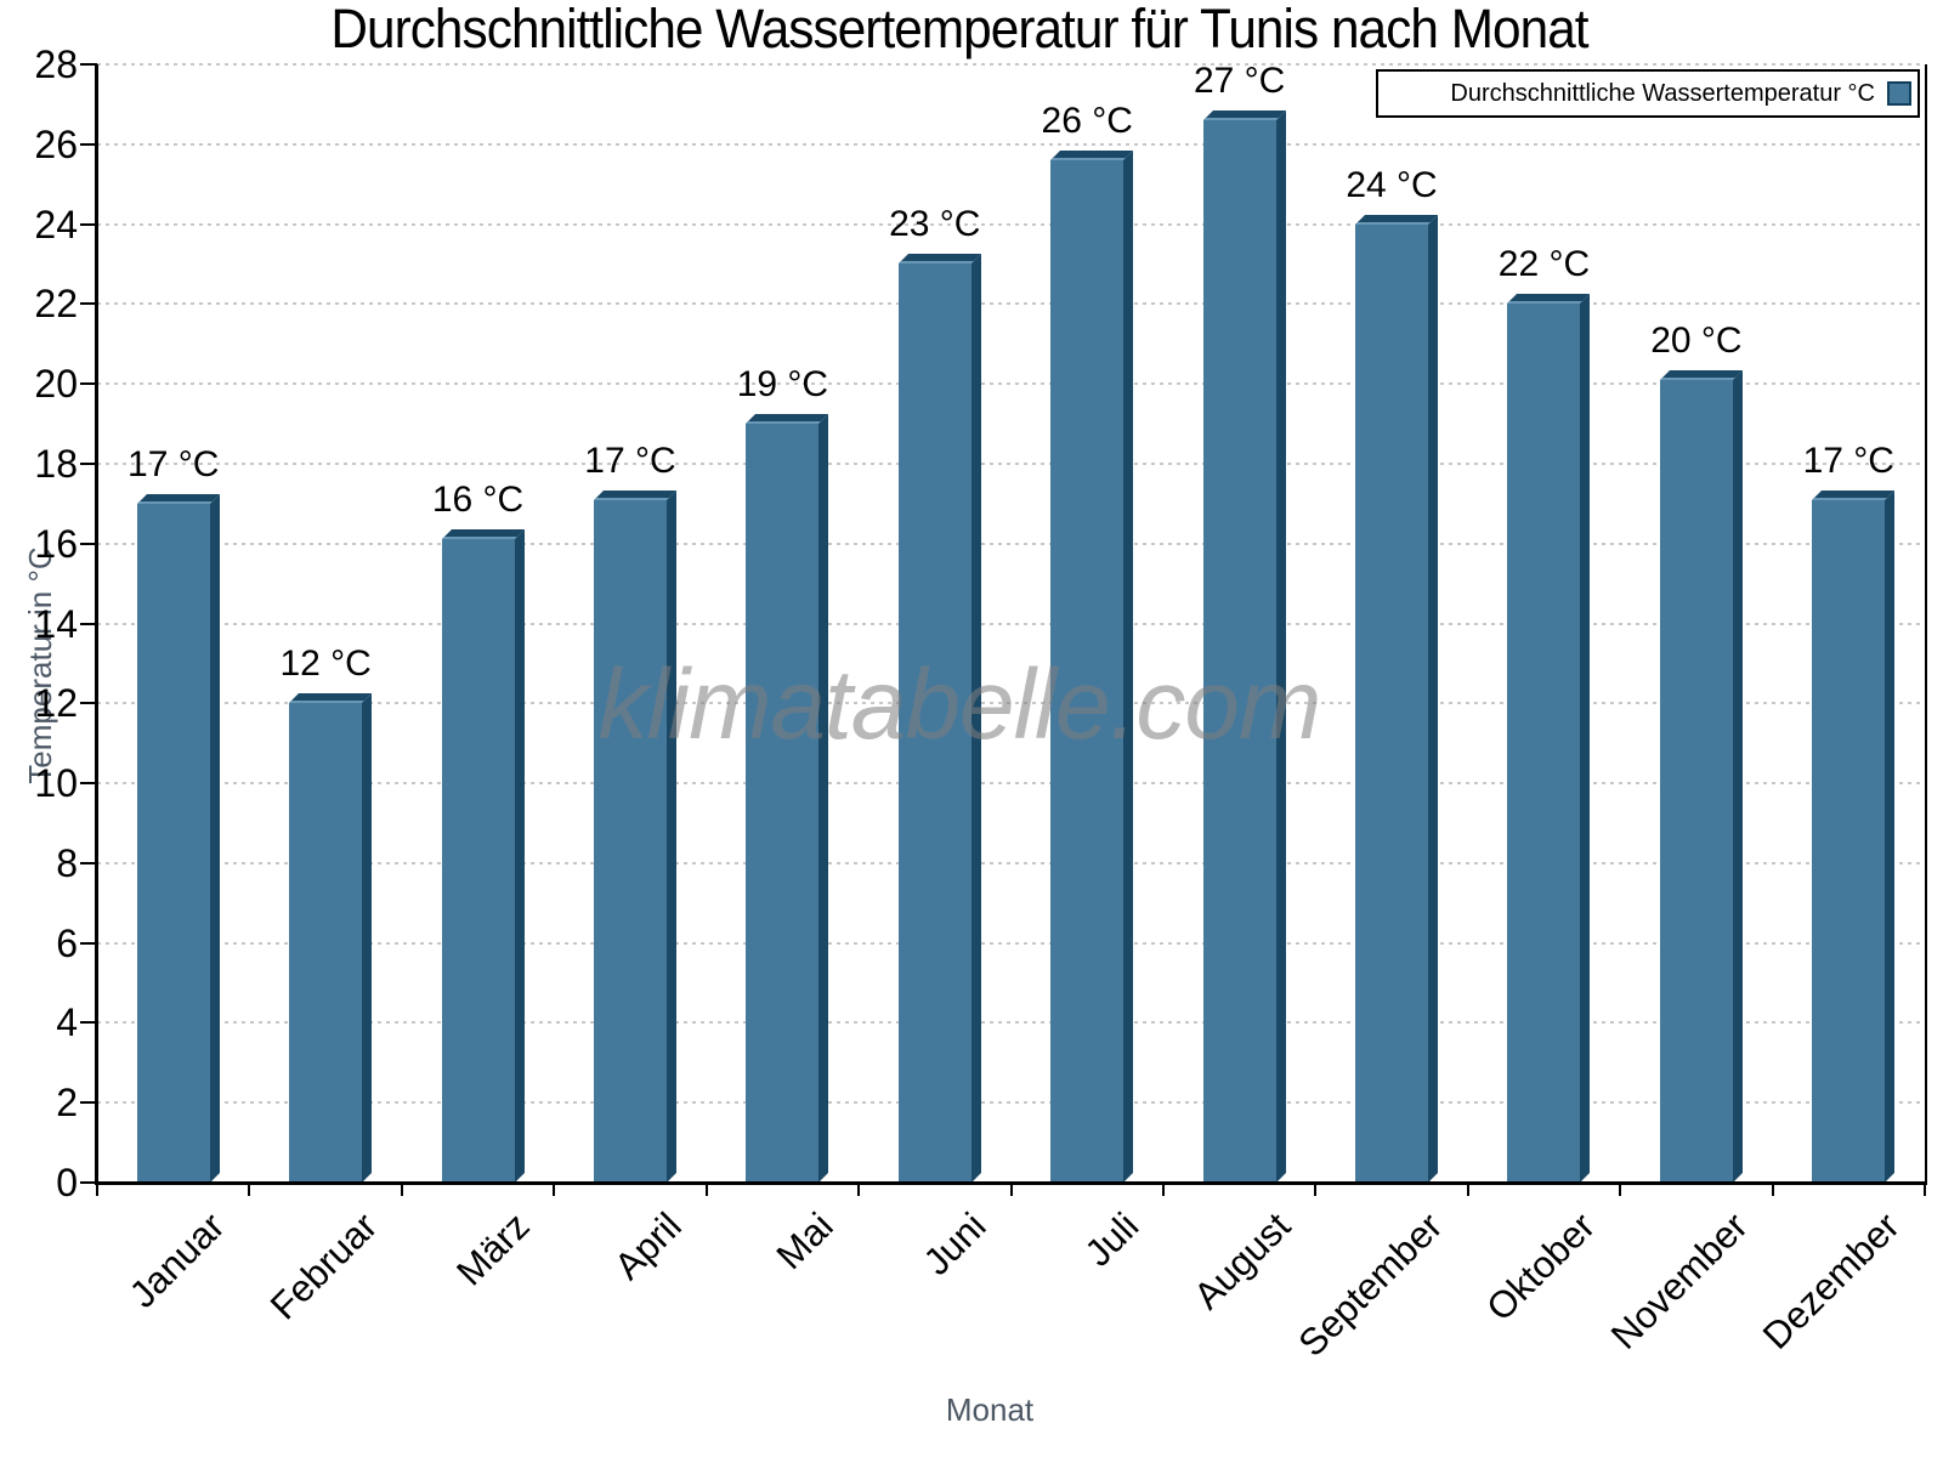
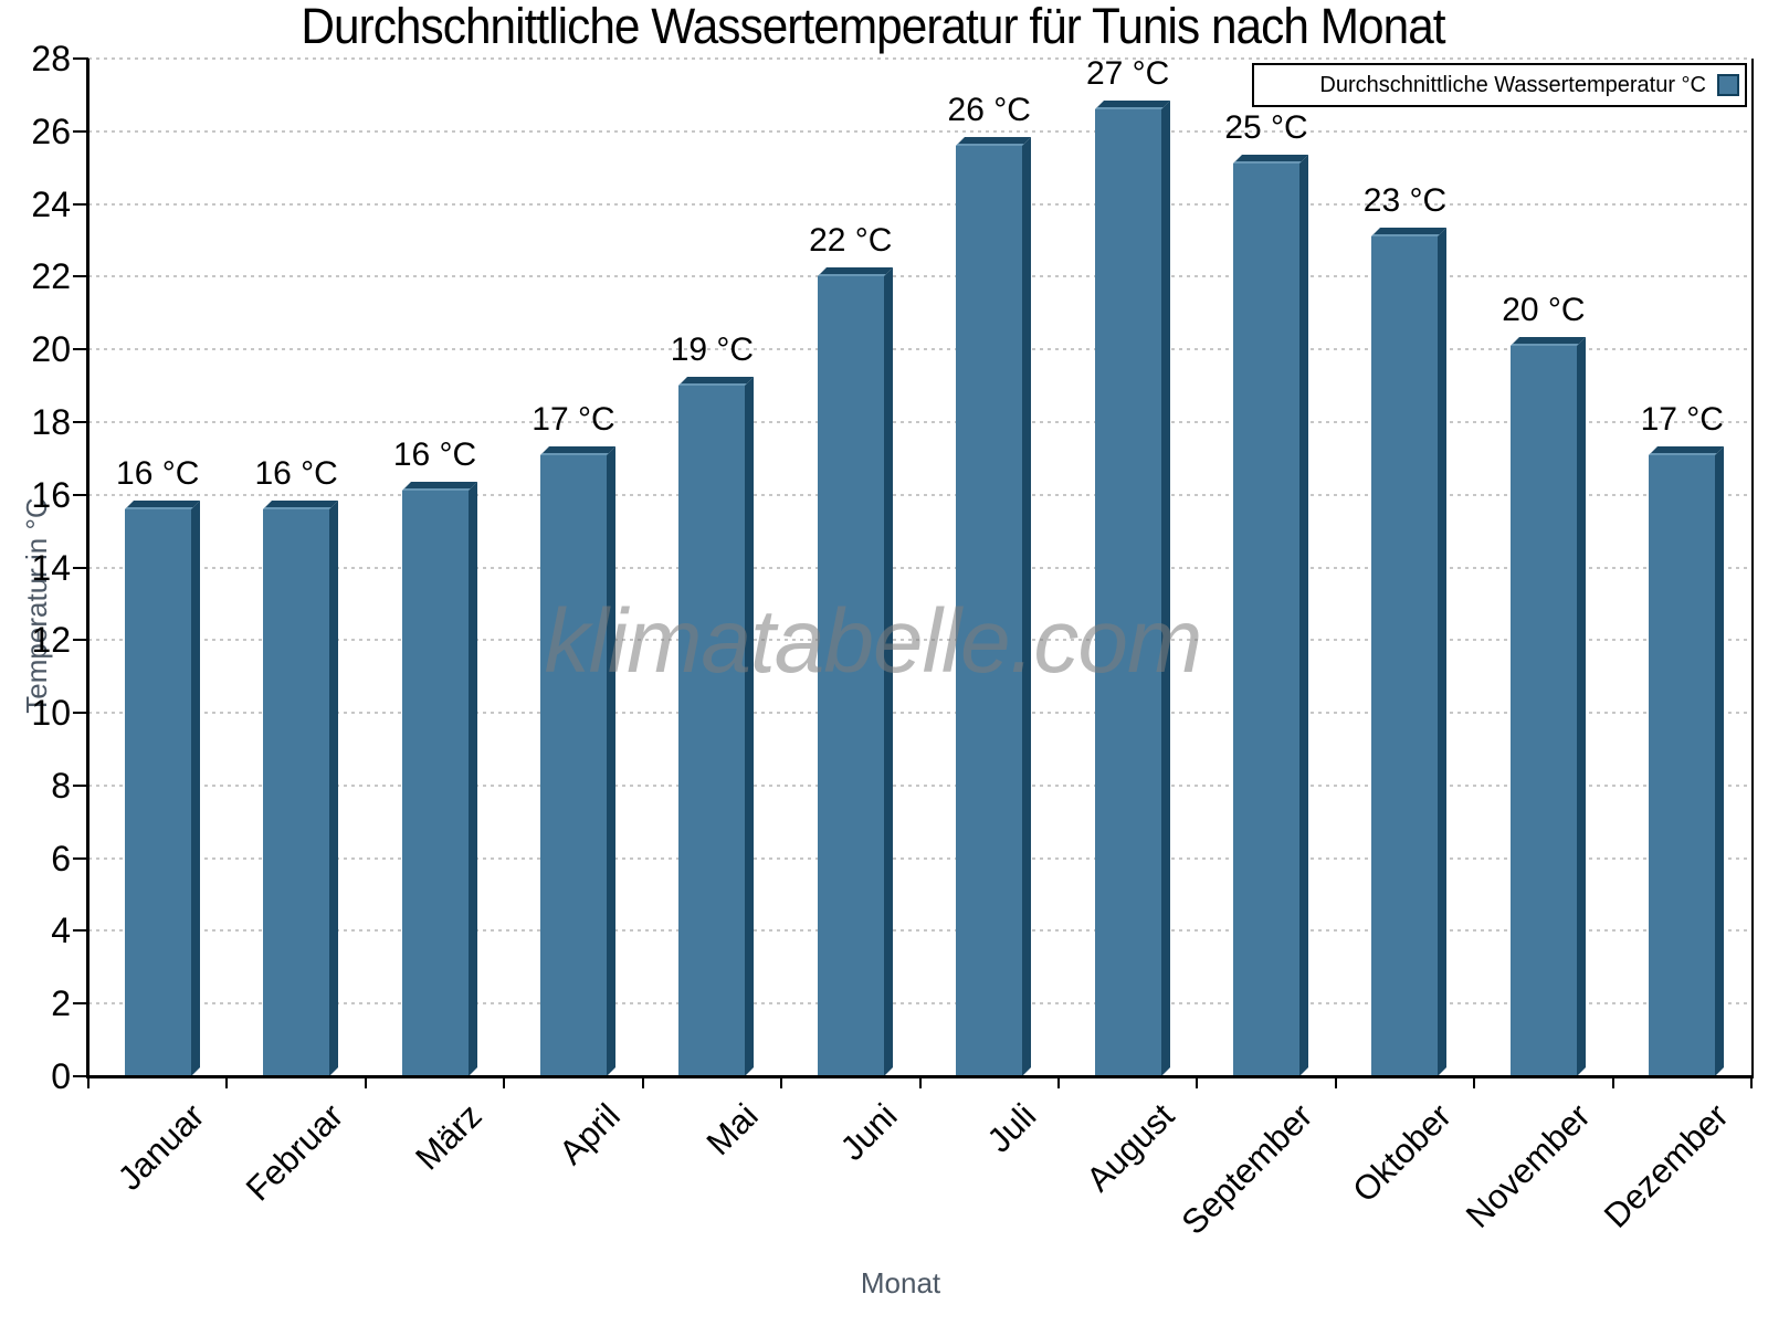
Januar: 17 -> 16
Februar: 12 -> 16
Juni: 23 -> 22
September: 24 -> 25
Oktober: 22 -> 23
